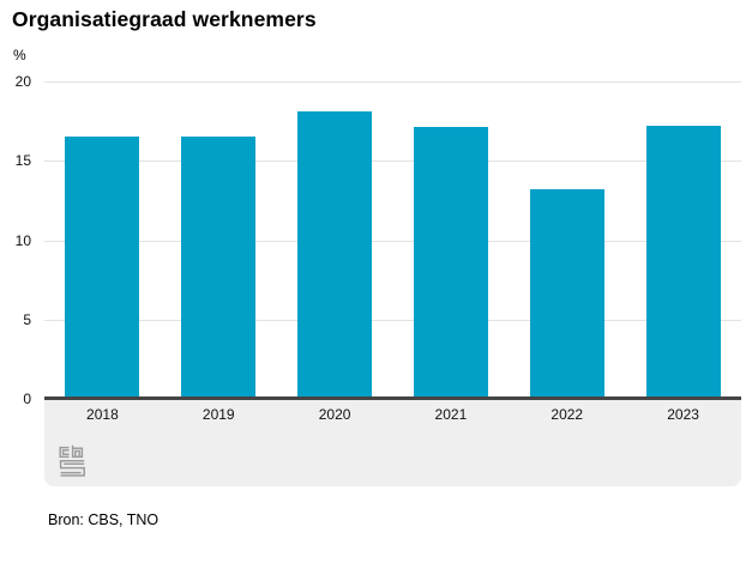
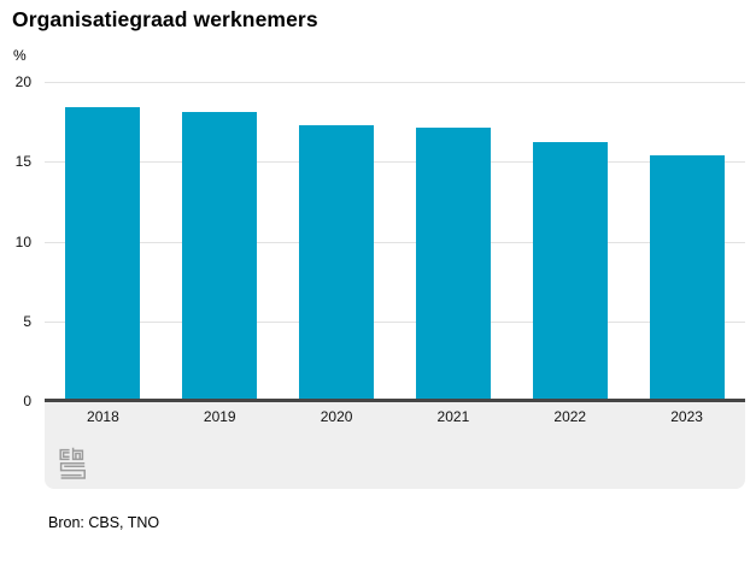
2018: 16.5 -> 18.4
2019: 16.5 -> 18.1
2020: 18.1 -> 17.3
2022: 13.2 -> 16.2
2023: 17.2 -> 15.4
